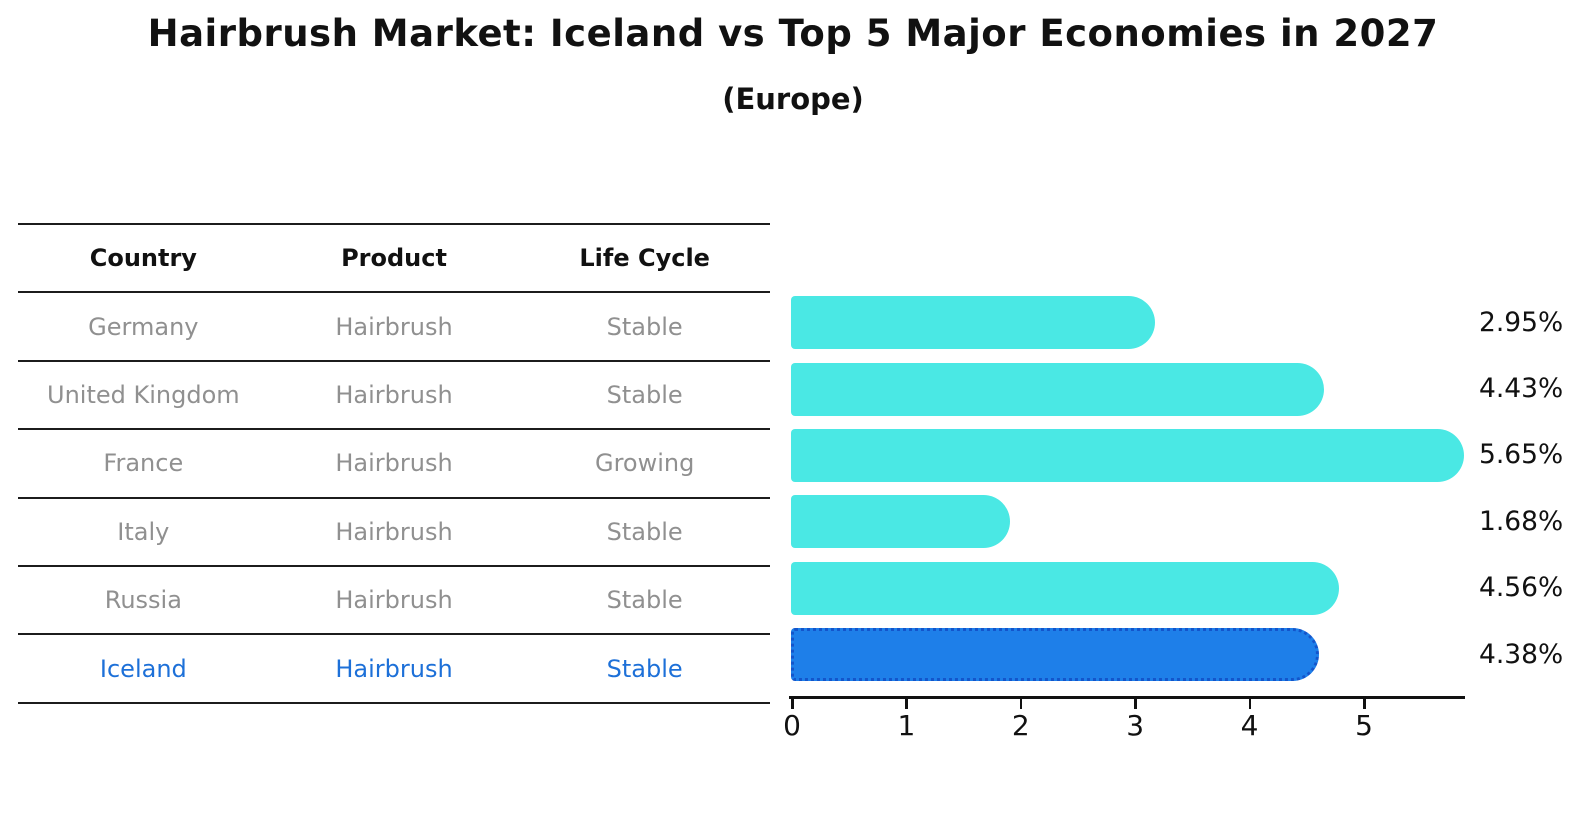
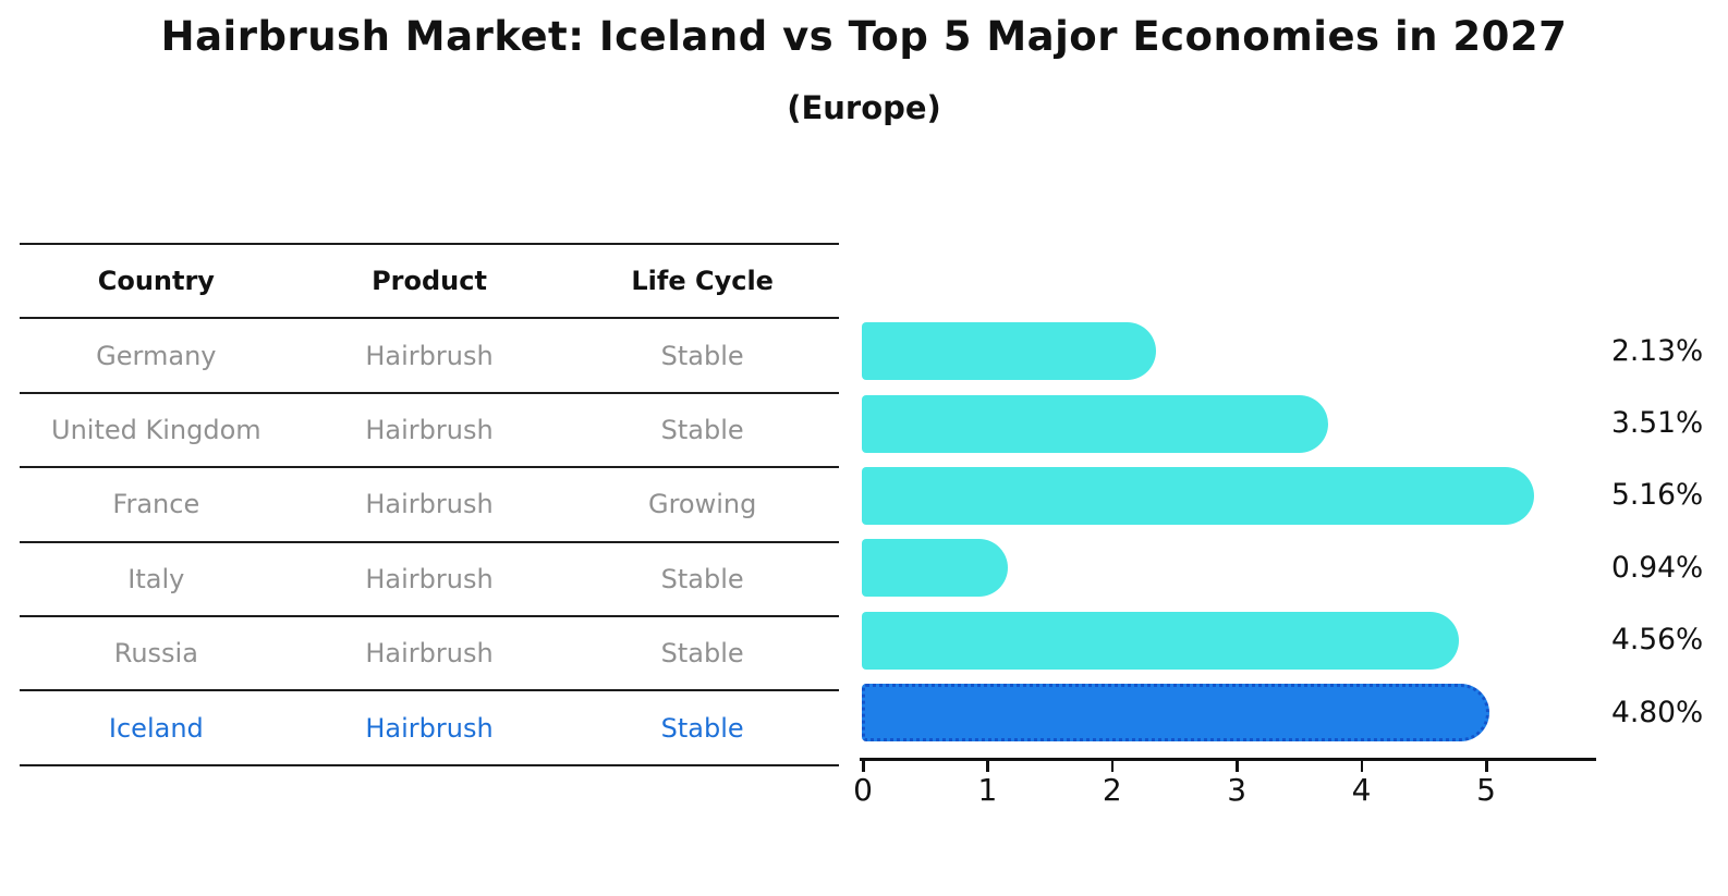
Germany: 2.95% -> 2.13%
United Kingdom: 4.43% -> 3.51%
France: 5.65% -> 5.16%
Italy: 1.68% -> 0.94%
Iceland: 4.38% -> 4.80%
